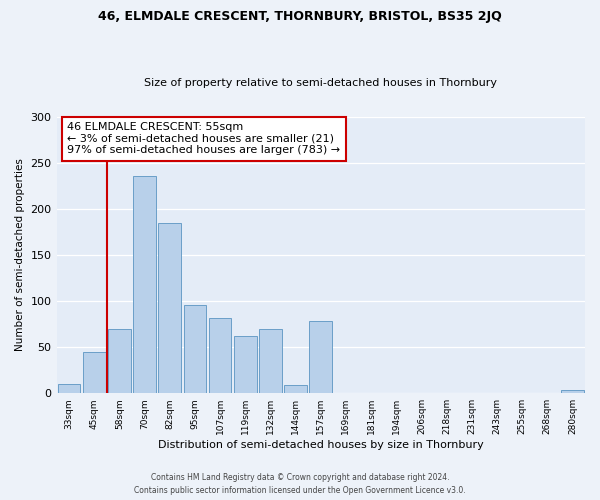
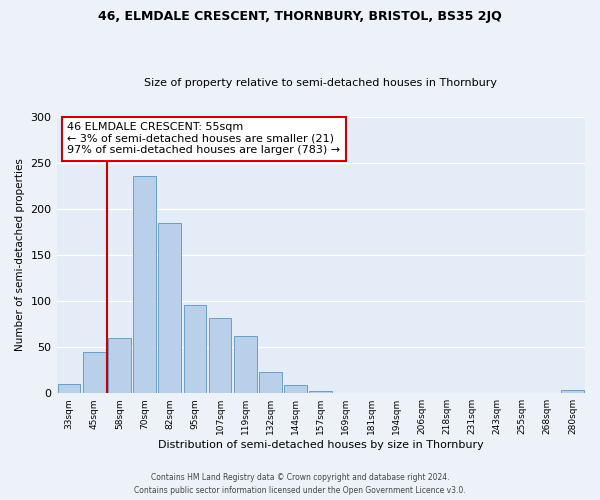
58sqm: 70 -> 60
132sqm: 70 -> 23
157sqm: 78 -> 2
